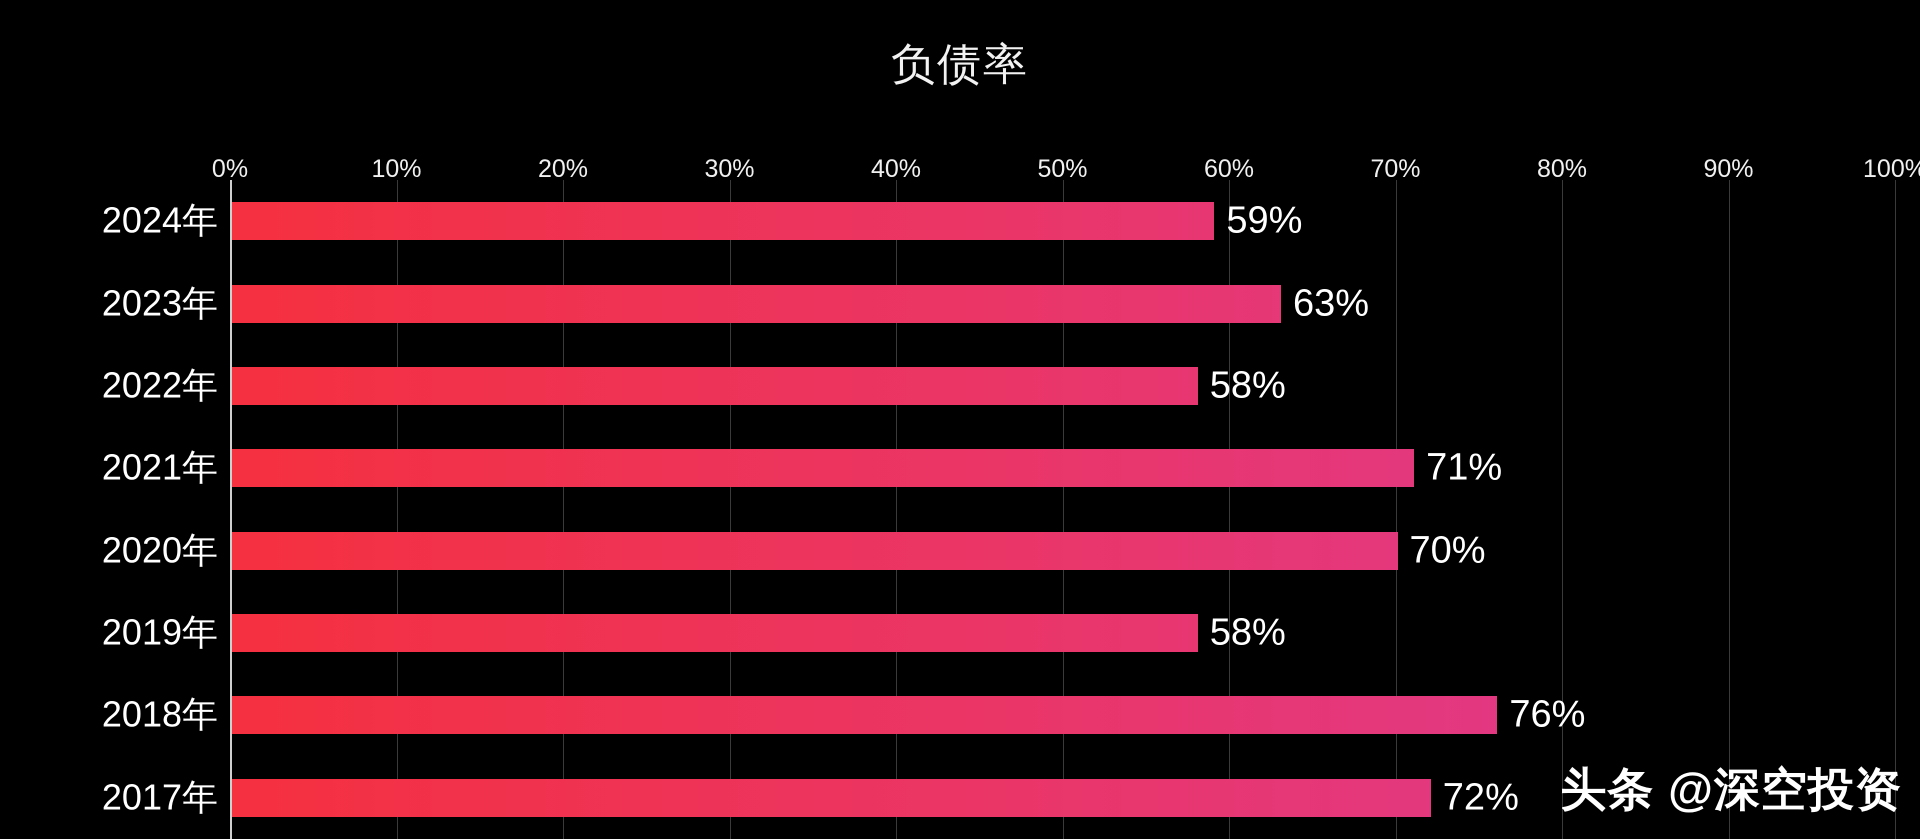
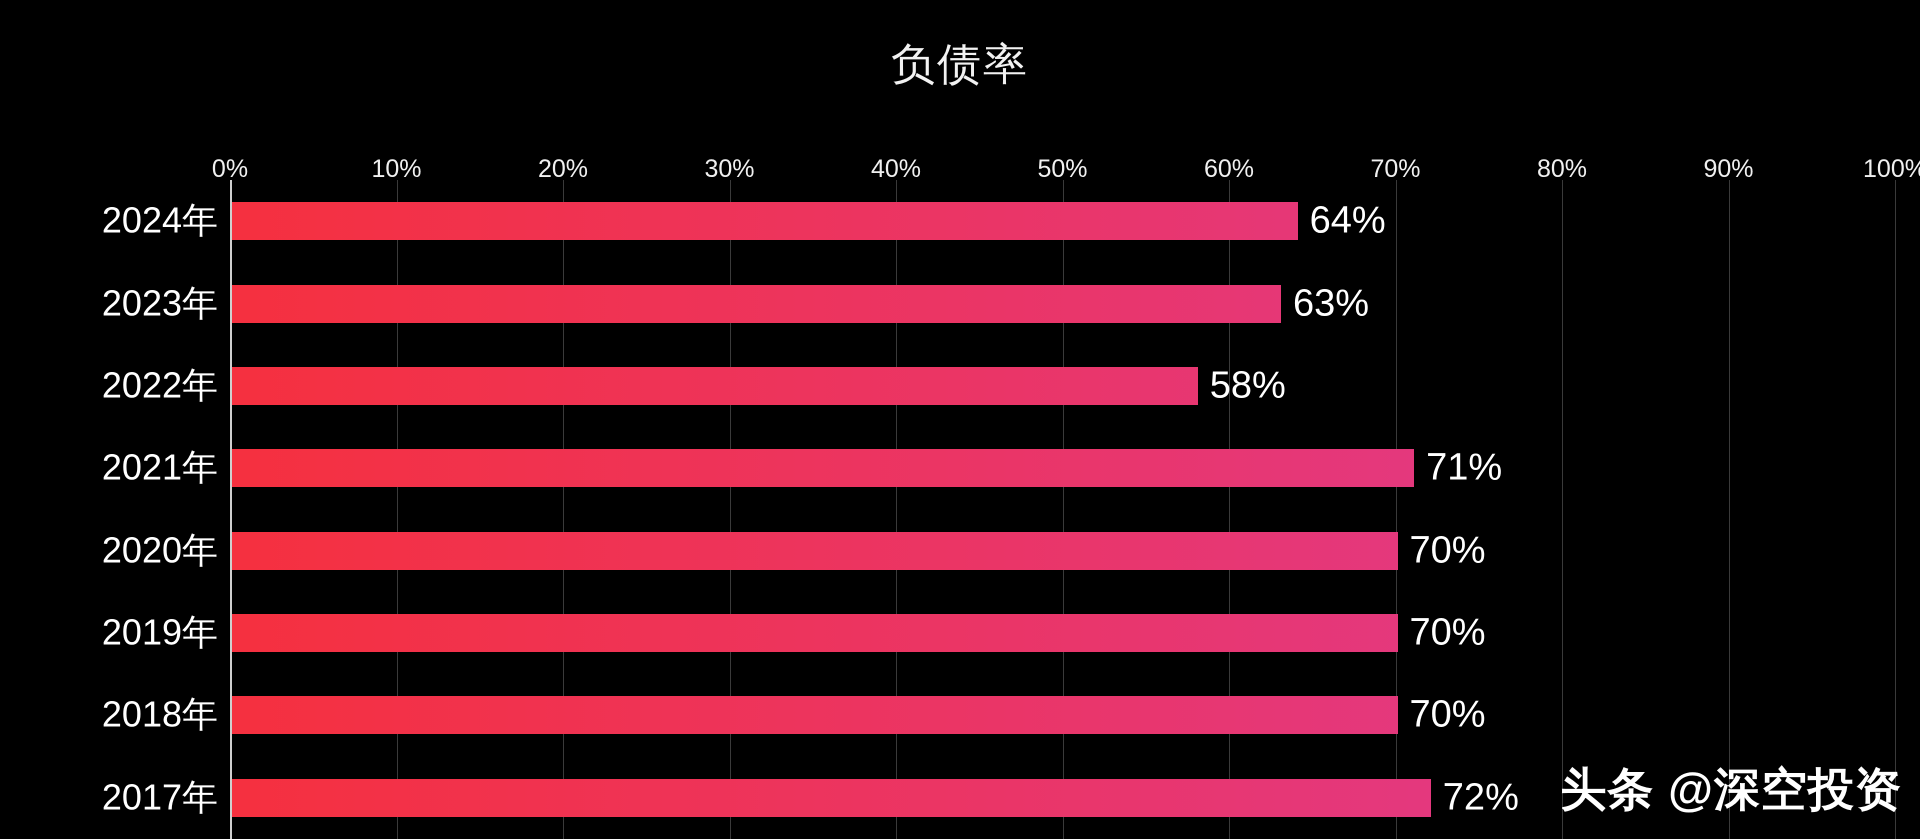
2024年: 59% -> 64%
2019年: 58% -> 70%
2018年: 76% -> 70%
